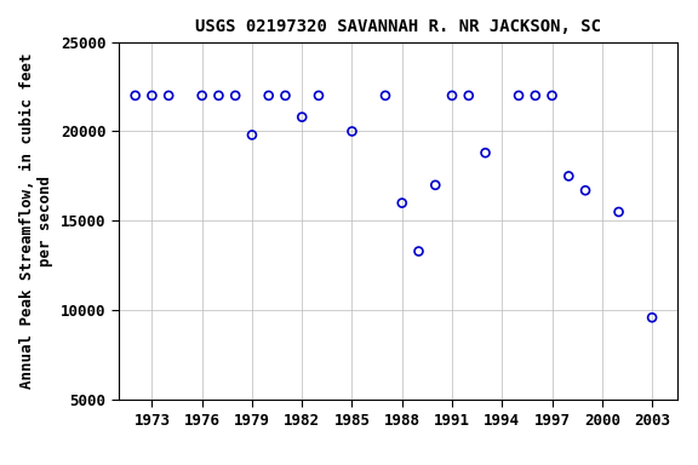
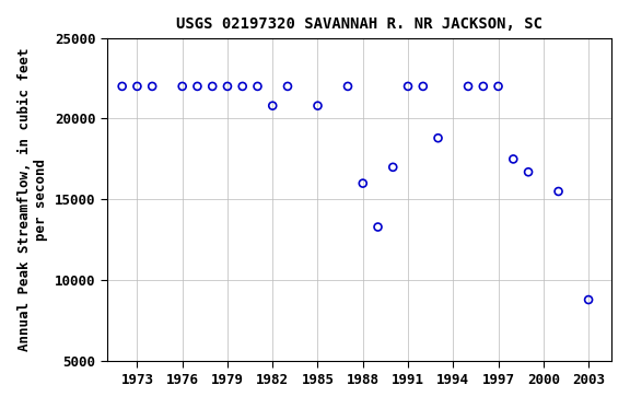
1979: 19800 -> 22000
1985: 20000 -> 20800
2003: 9600 -> 8800
